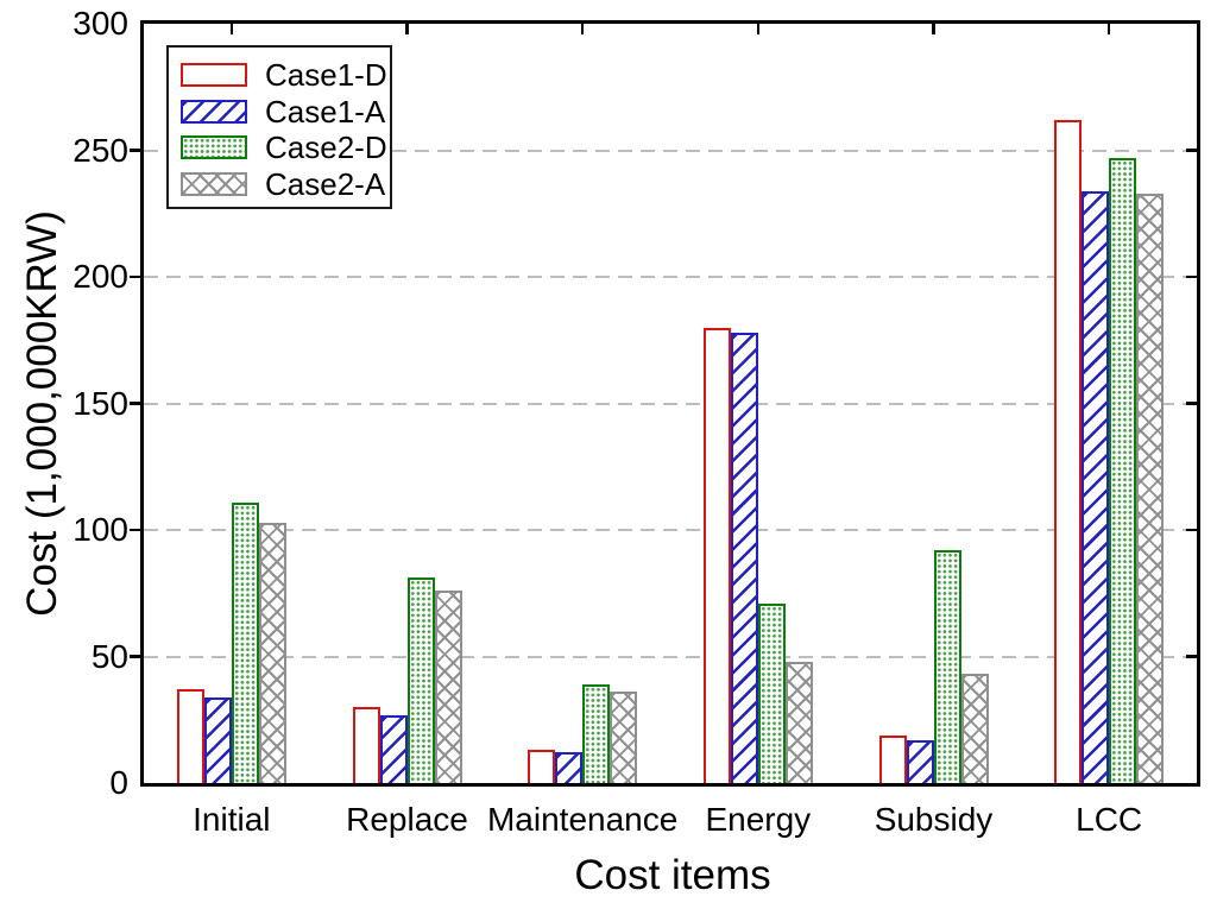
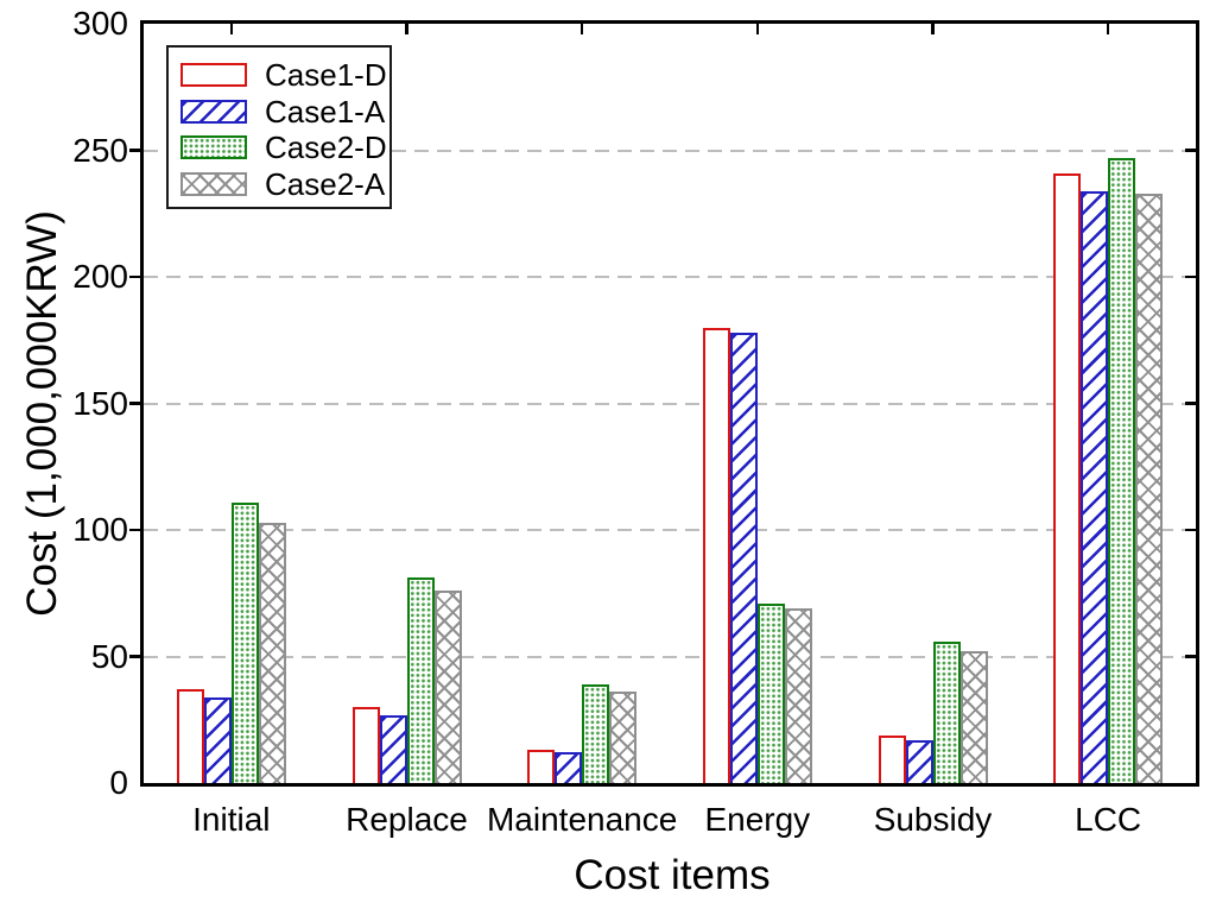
Case2-A/Energy: 48 -> 69
Case2-D/Subsidy: 92 -> 56
Case2-A/Subsidy: 43 -> 52
Case1-D/LCC: 262 -> 241
